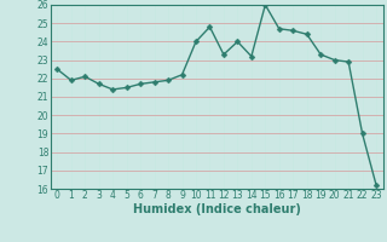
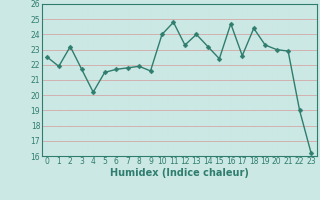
2: 22.1 -> 23.2
4: 21.4 -> 20.2
9: 22.2 -> 21.6
15: 26.0 -> 22.4
17: 24.6 -> 22.6
